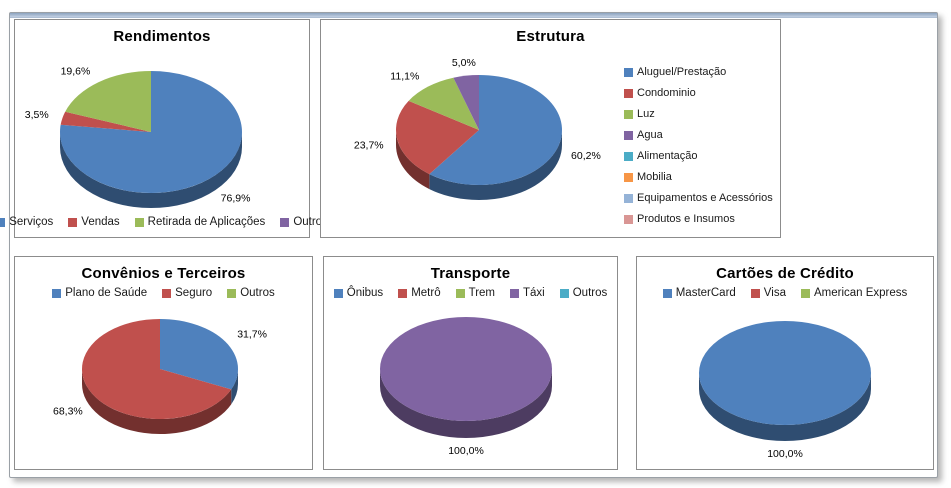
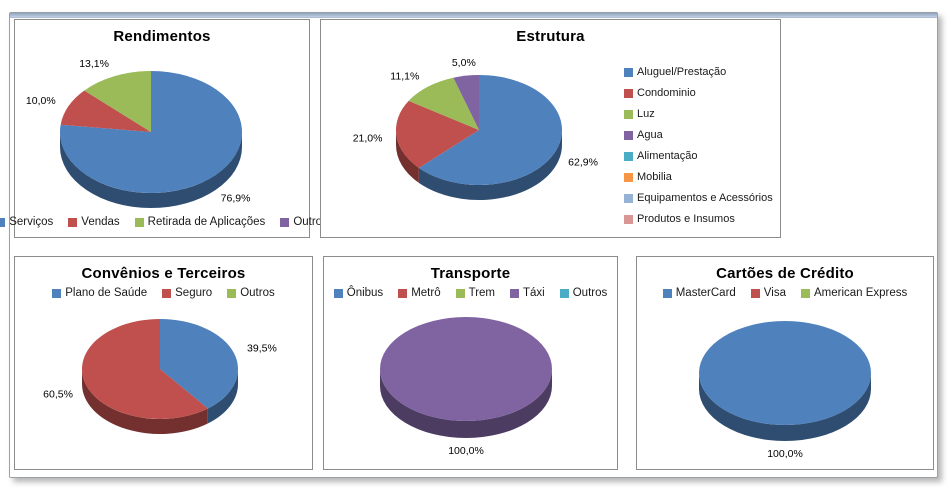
Rendimentos/Vendas: 3,5% -> 10,0%
Rendimentos/Retirada de Aplicações: 19,6% -> 13,1%
Estrutura/Aluguel/Prestação: 60,2% -> 62,9%
Estrutura/Condominio: 23,7% -> 21,0%
Convênios e Terceiros/Plano de Saúde: 31,7% -> 39,5%
Convênios e Terceiros/Seguro: 68,3% -> 60,5%
